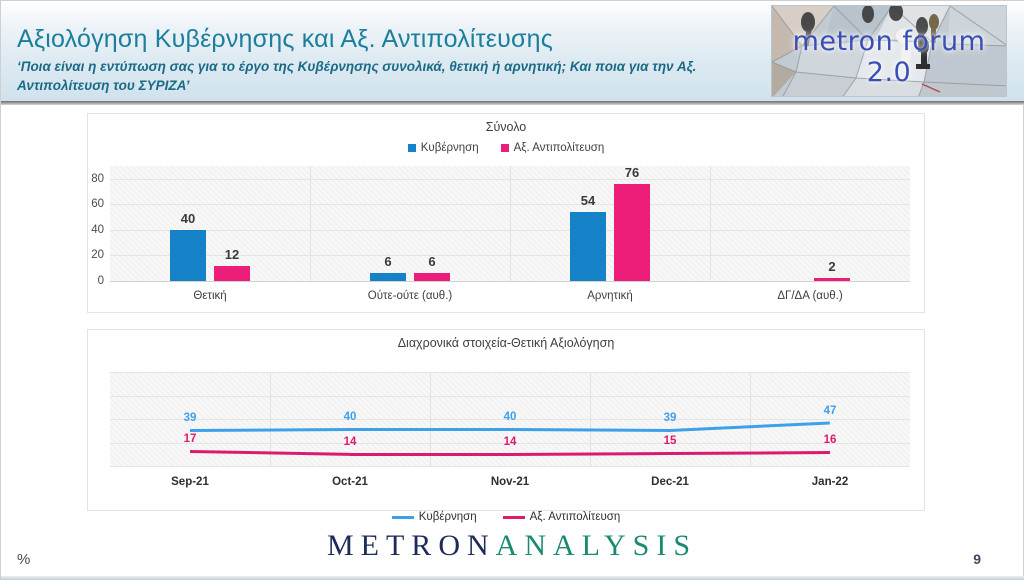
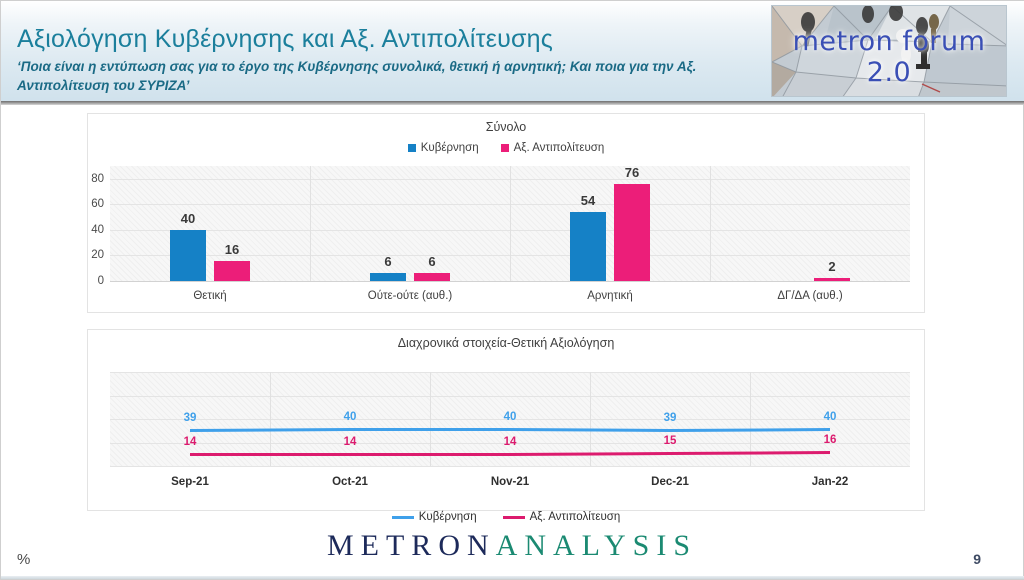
Σύνολο/Αξ. Αντιπολίτευση/Θετική: 12 -> 16
Διαχρονικά στοιχεία-Θετική Αξιολόγηση/Αξ. Αντιπολίτευση/Sep-21: 17 -> 14
Διαχρονικά στοιχεία-Θετική Αξιολόγηση/Κυβέρνηση/Jan-22: 47 -> 40
